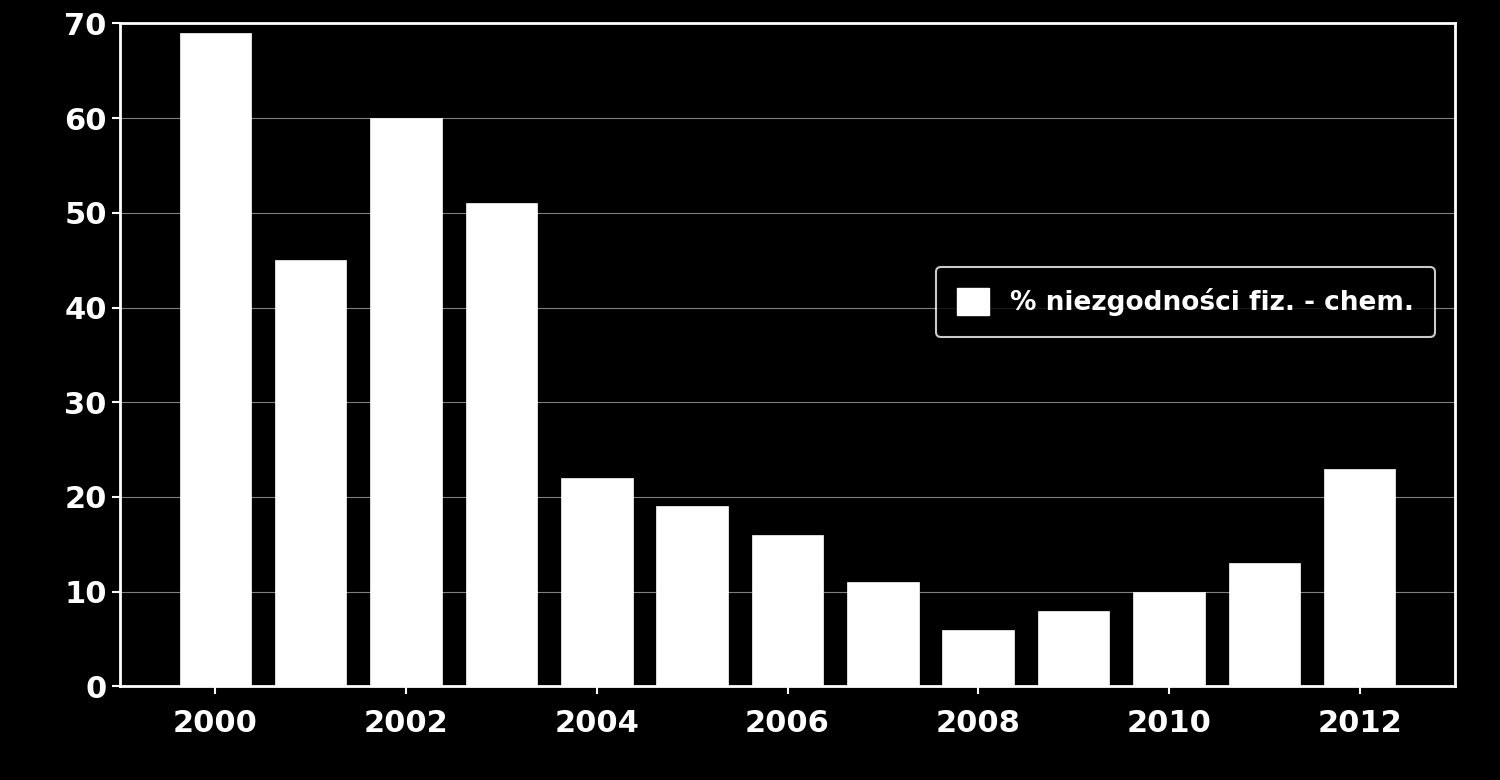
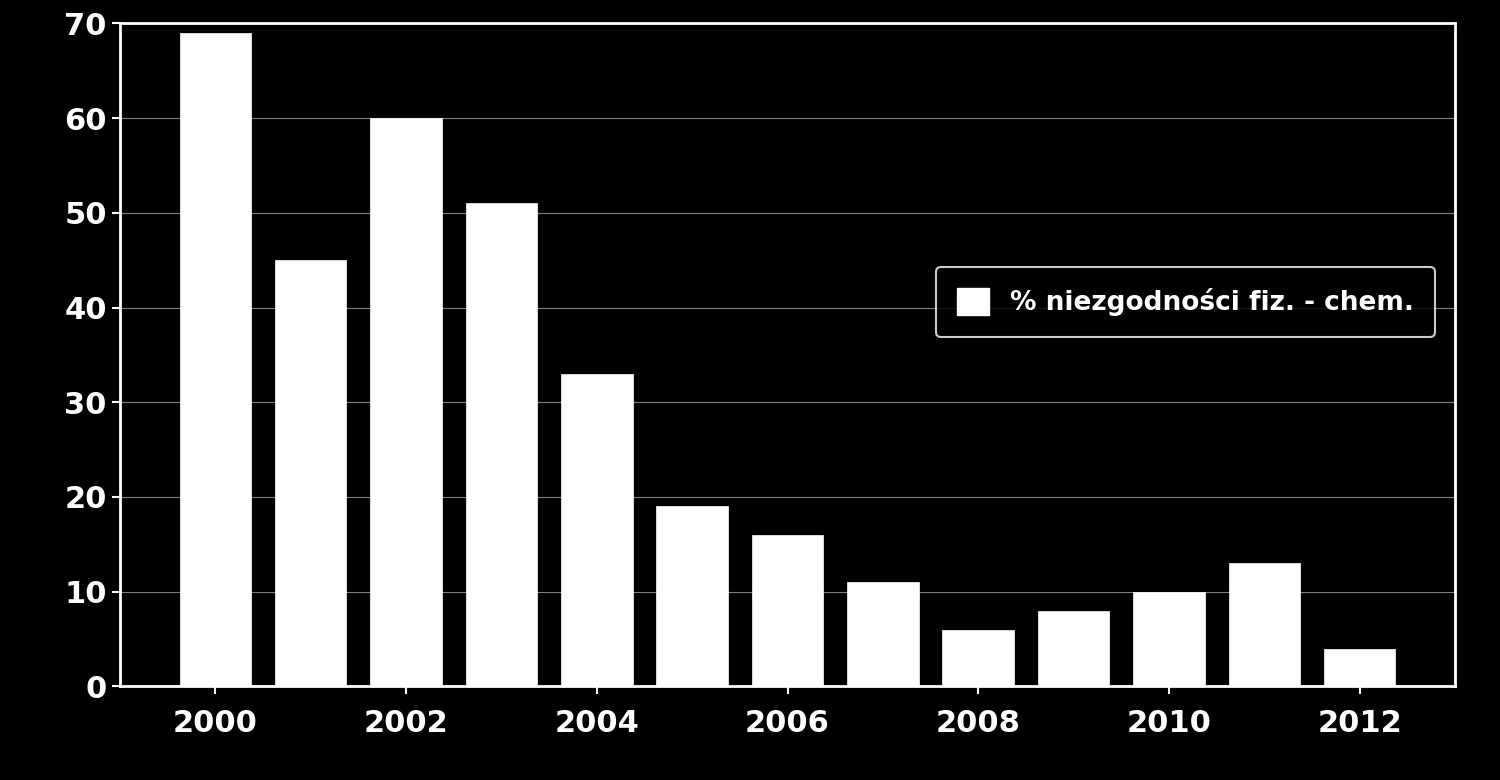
2004: 22 -> 33
2012: 23 -> 4
